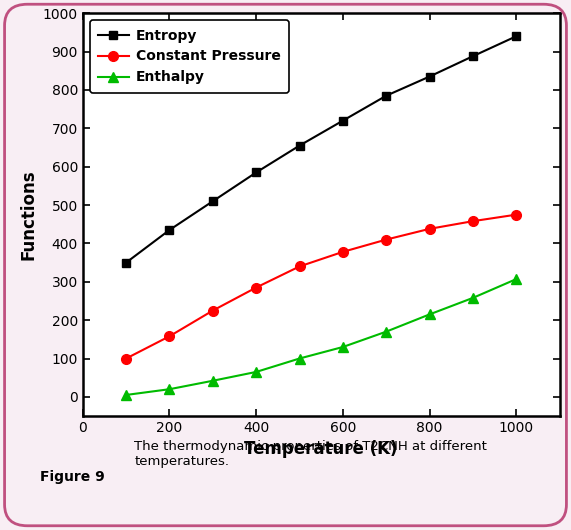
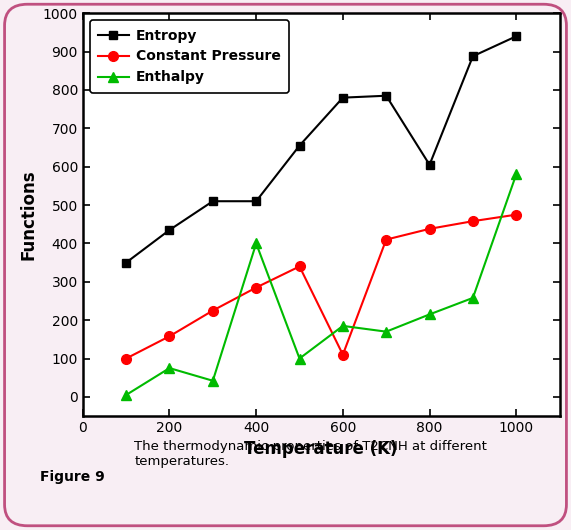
Enthalpy/200: 20 -> 75
Entropy/400: 585 -> 510
Enthalpy/400: 65 -> 400
Entropy/600: 720 -> 780
Constant Pressure/600: 378 -> 110
Enthalpy/600: 130 -> 185
Entropy/800: 835 -> 605
Enthalpy/1000: 307 -> 580
